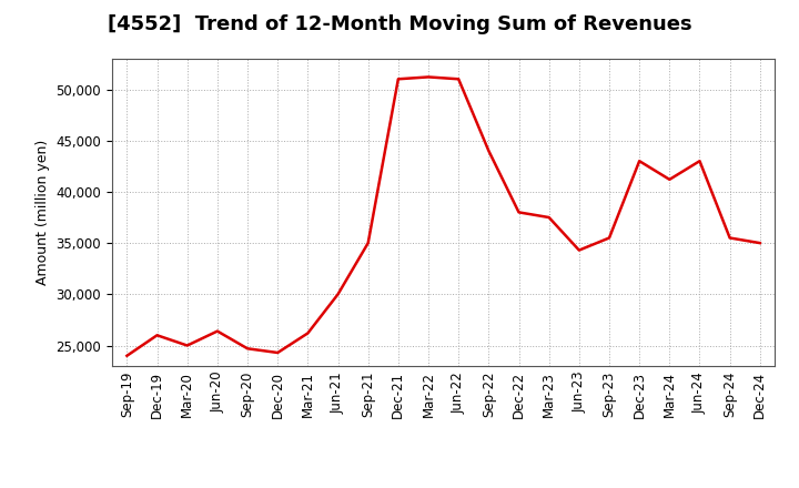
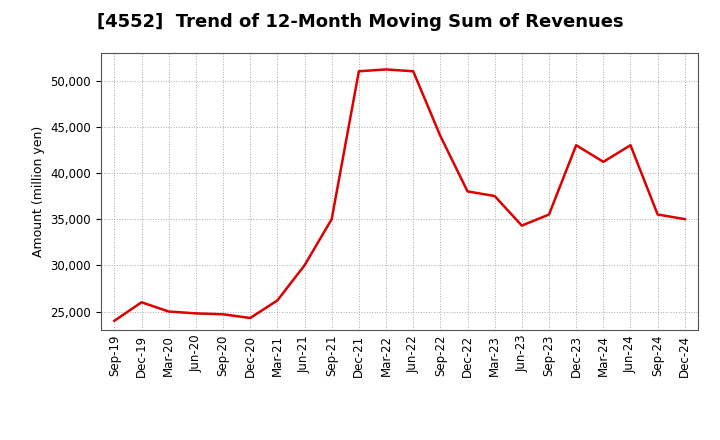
Jun-20: 26,400 -> 24,800
